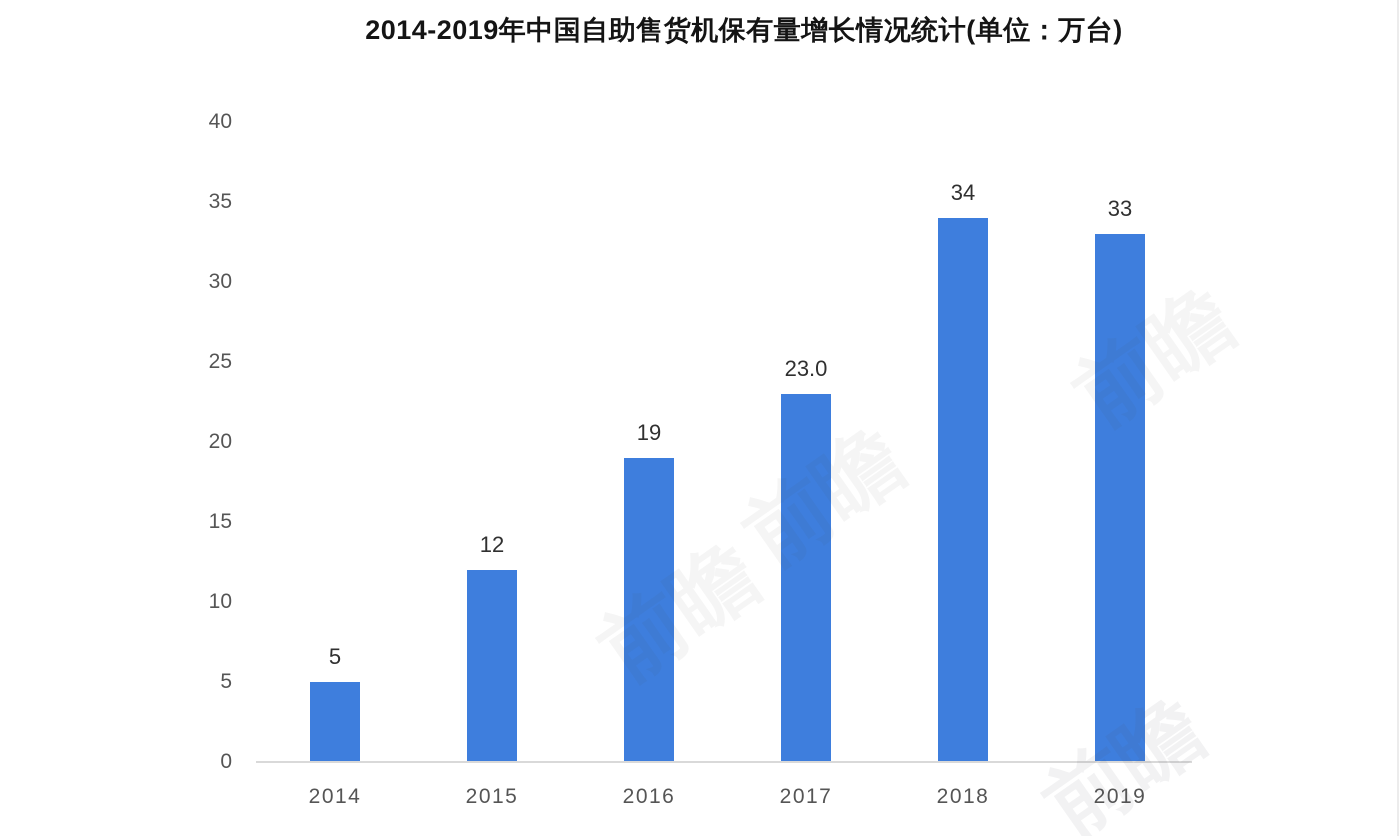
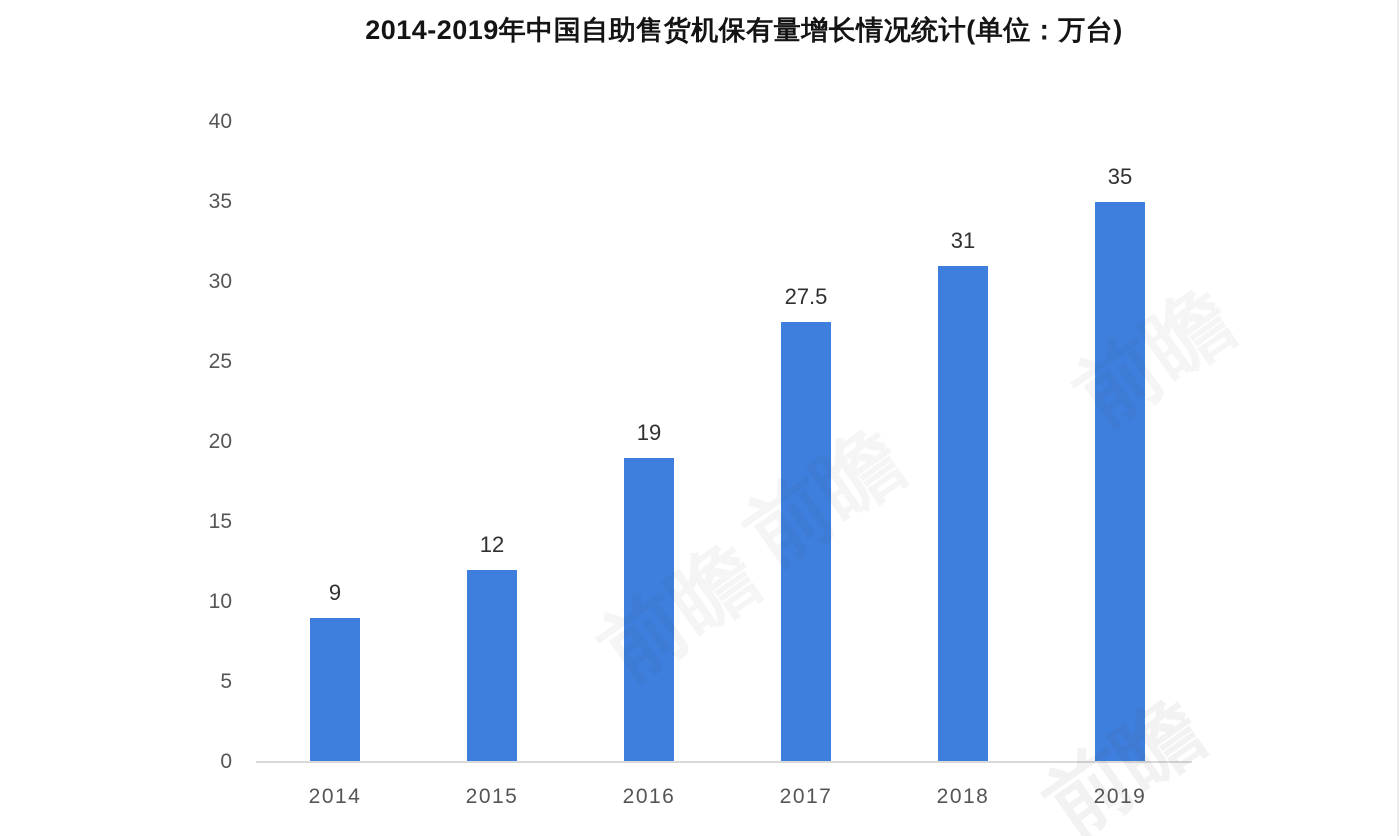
2014: 5 -> 9
2017: 23.0 -> 27.5
2018: 34 -> 31
2019: 33 -> 35
